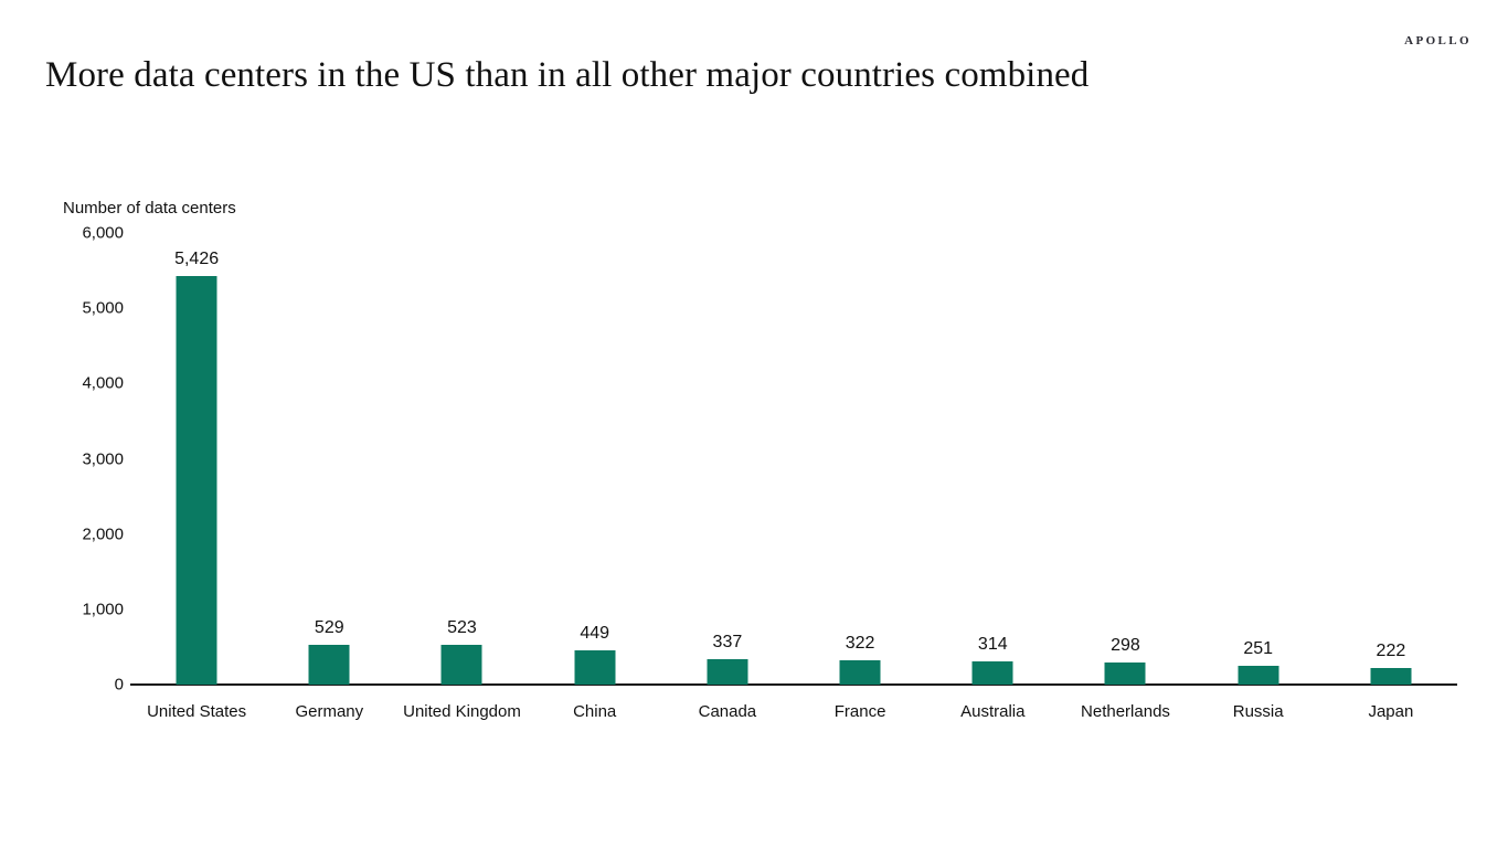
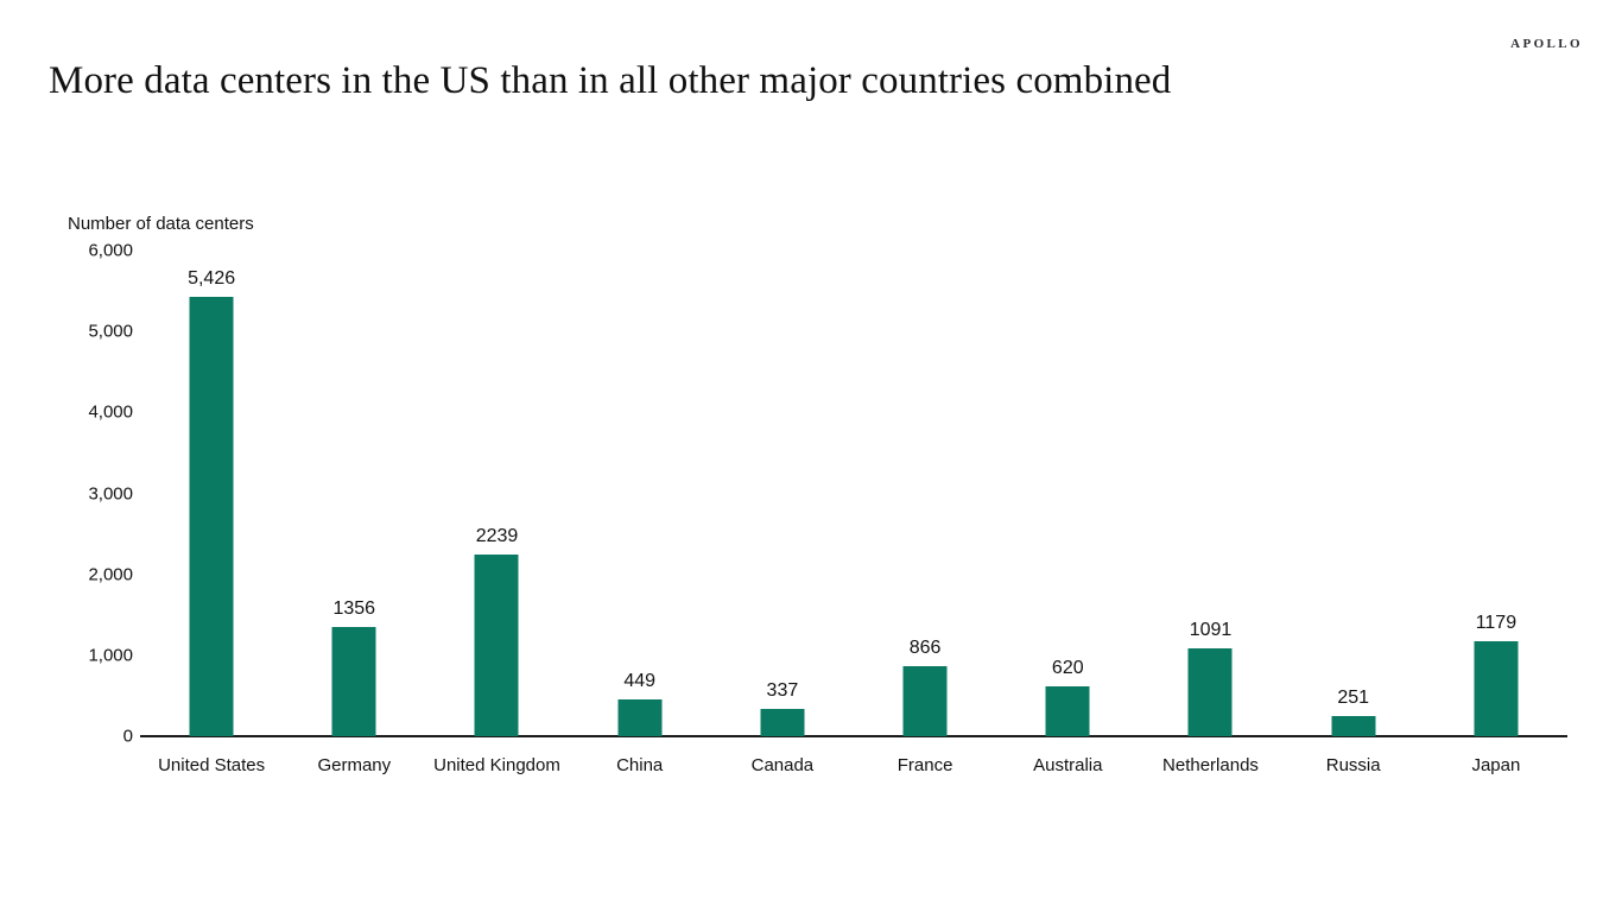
Germany: 529 -> 1356
United Kingdom: 523 -> 2239
France: 322 -> 866
Australia: 314 -> 620
Netherlands: 298 -> 1091
Japan: 222 -> 1179
